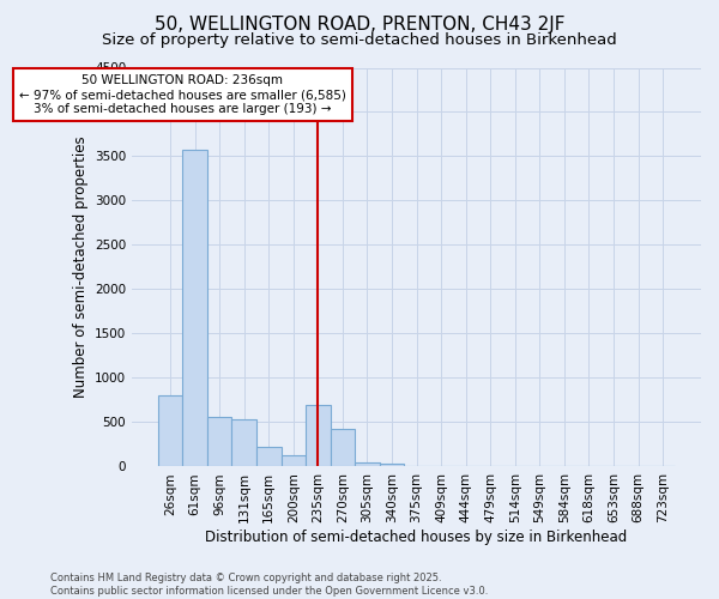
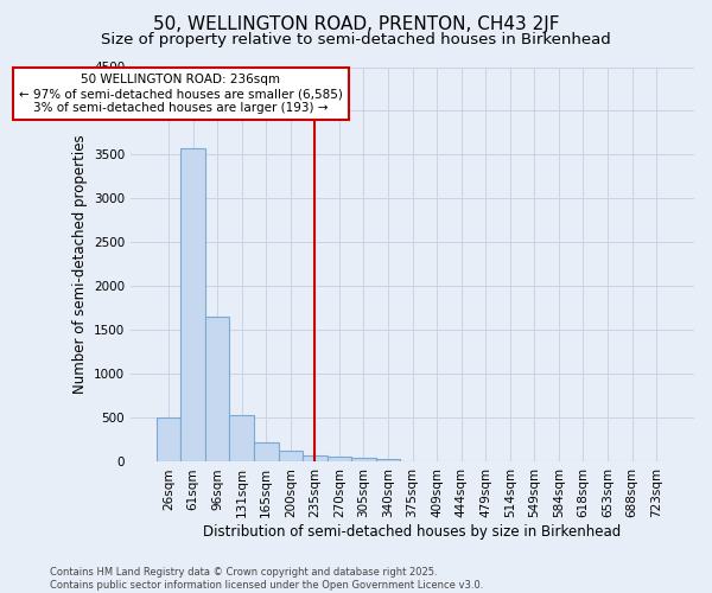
26sqm: 800 -> 510
96sqm: 560 -> 1650
235sqm: 700 -> 70
270sqm: 420 -> 60
